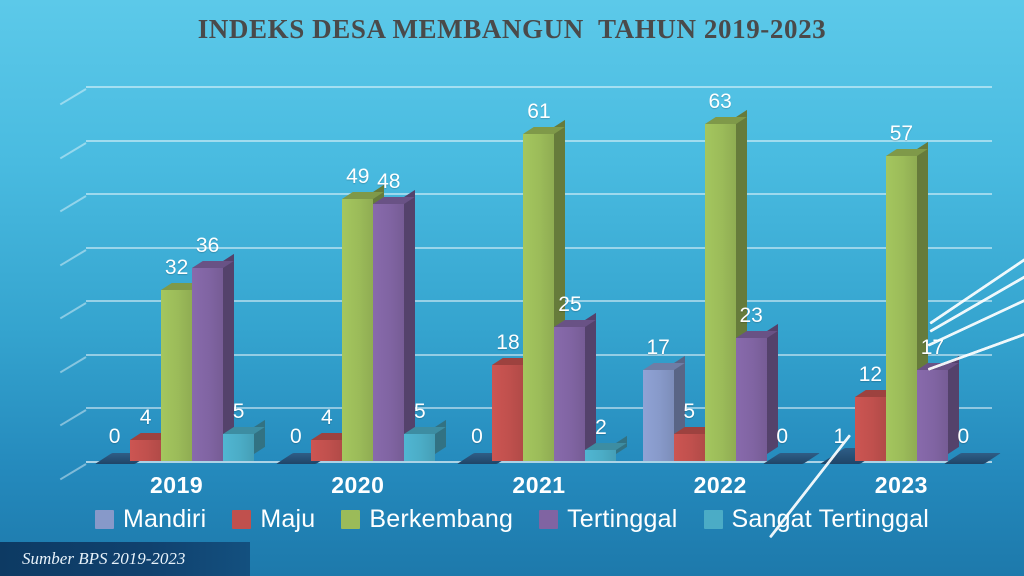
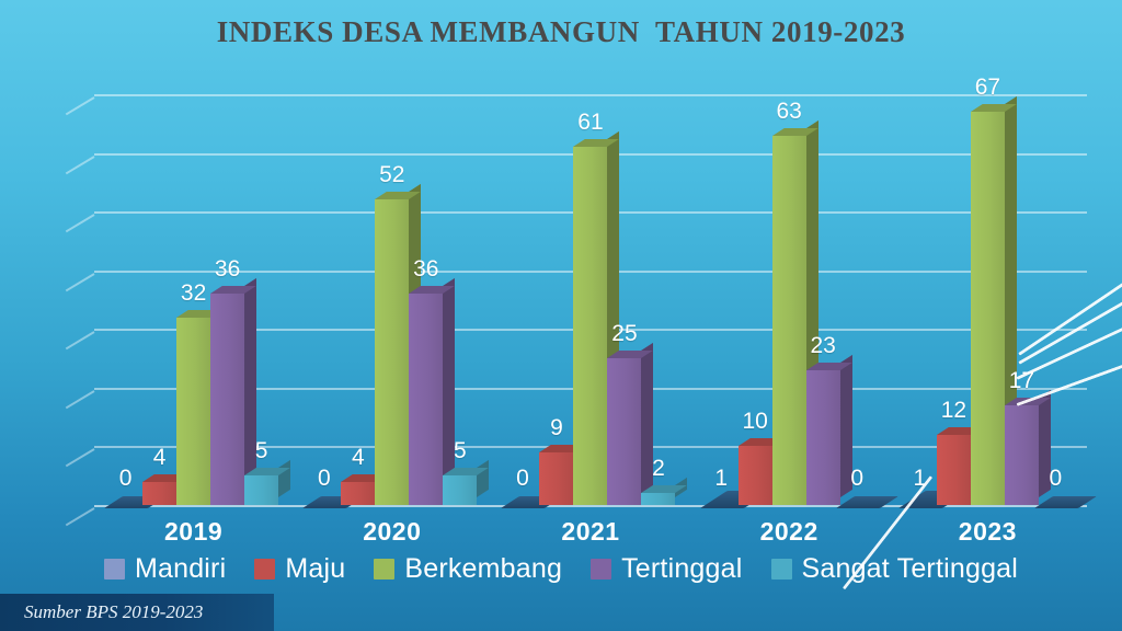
Berkembang/2020: 49 -> 52
Tertinggal/2020: 48 -> 36
Maju/2021: 18 -> 9
Mandiri/2022: 17 -> 1
Maju/2022: 5 -> 10
Berkembang/2023: 57 -> 67
